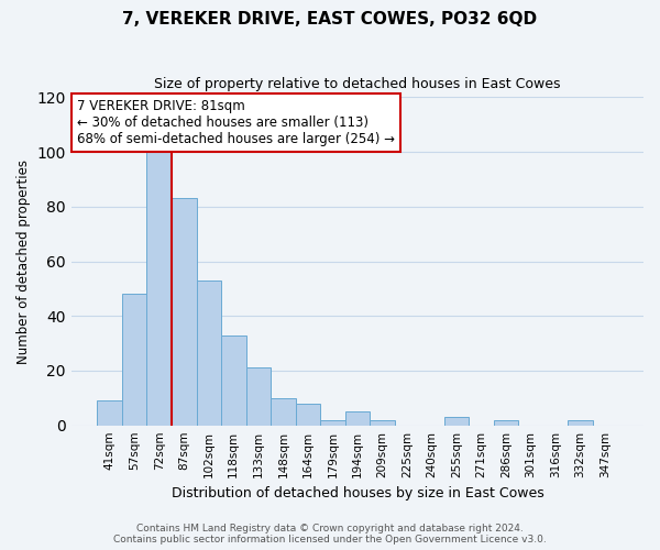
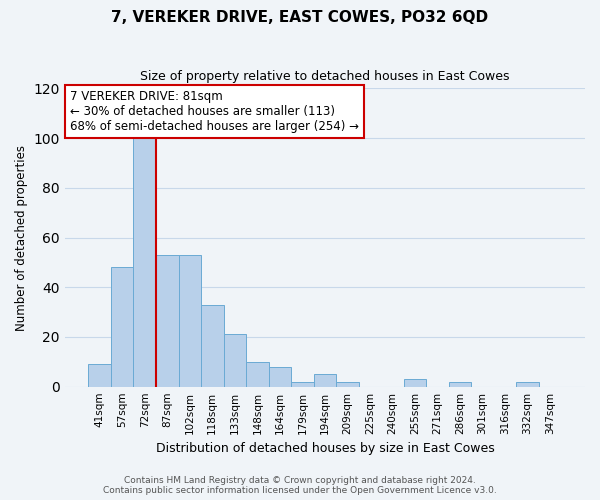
87sqm: 83 -> 53
